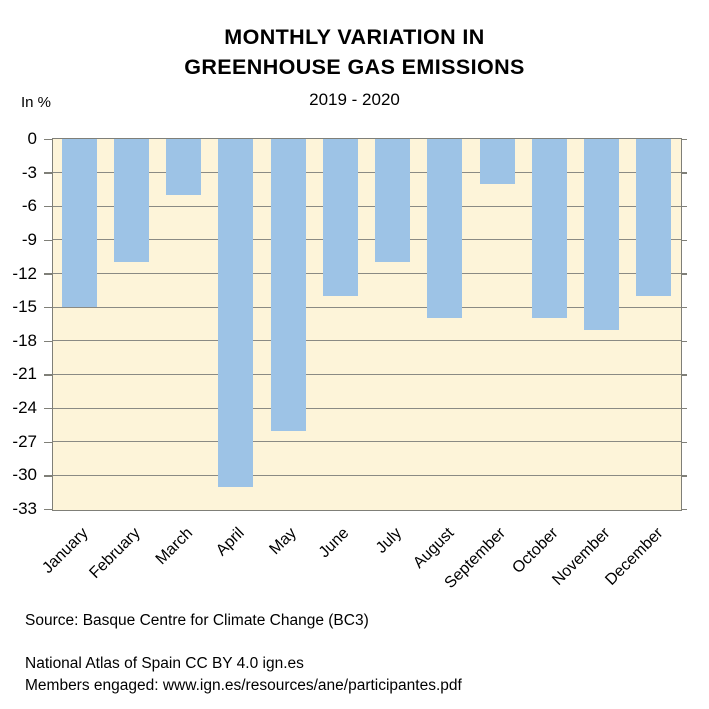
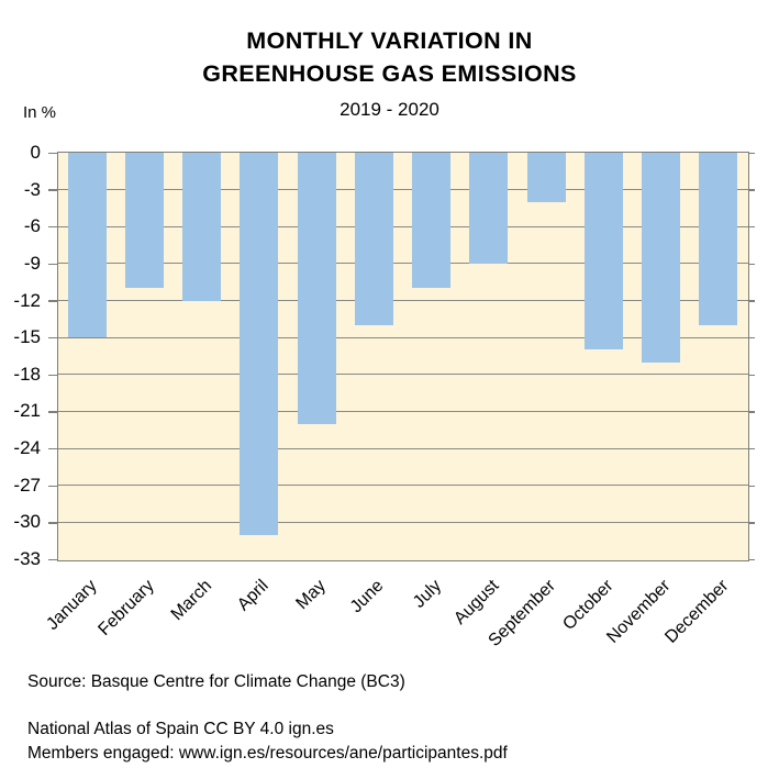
March: -5 -> -12
May: -26 -> -22
August: -16 -> -9
